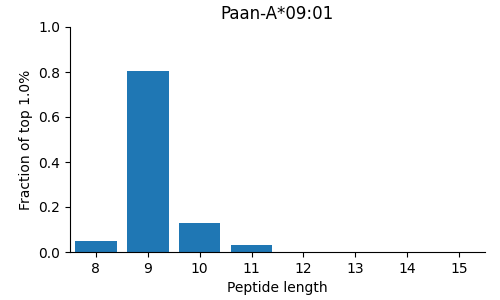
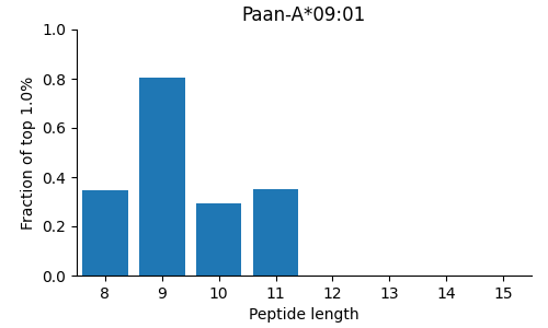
8: 0.047 -> 0.345
10: 0.128 -> 0.295
11: 0.029 -> 0.350
